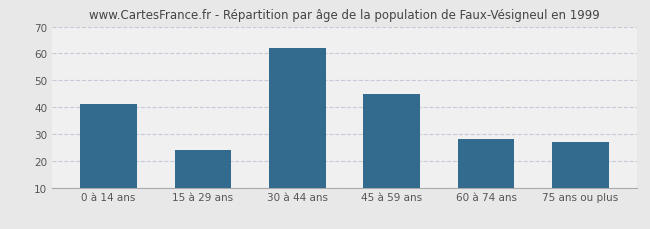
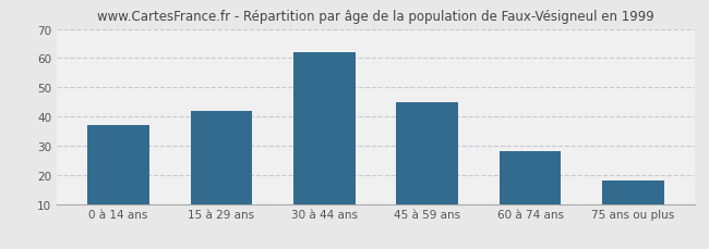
0 à 14 ans: 41 -> 37
15 à 29 ans: 24 -> 42
75 ans ou plus: 27 -> 18
